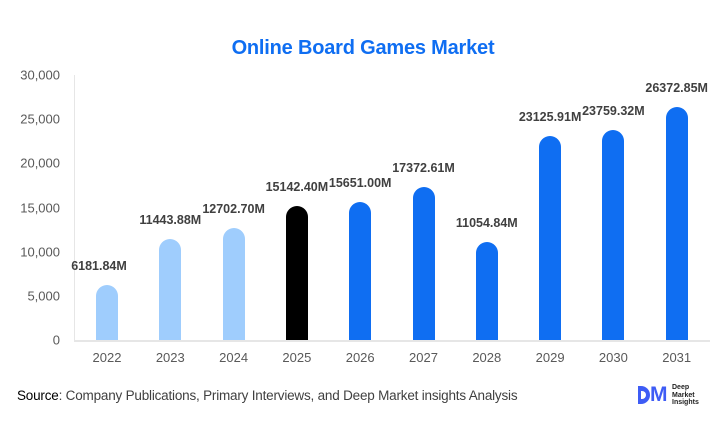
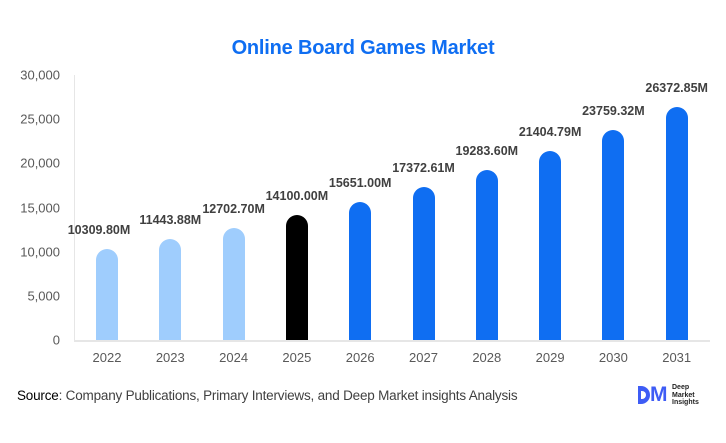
2022: 6181.84M -> 10309.80M
2025: 15142.40M -> 14100.00M
2028: 11054.84M -> 19283.60M
2029: 23125.91M -> 21404.79M
